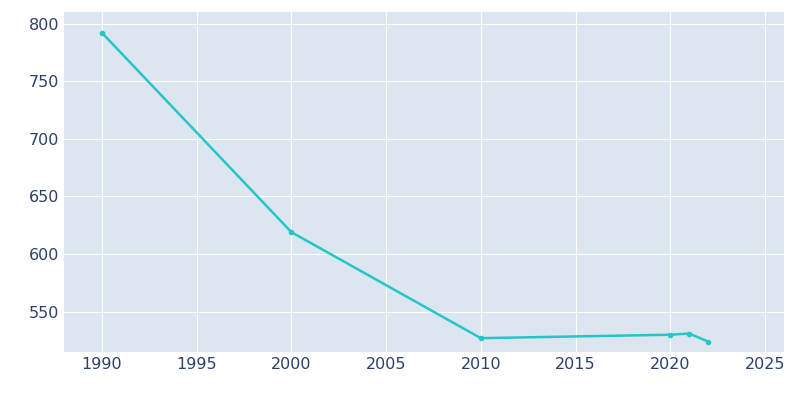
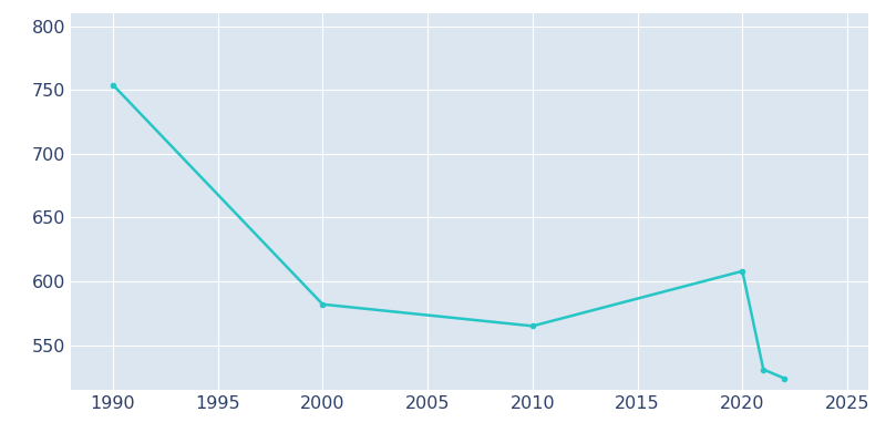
1990: 792 -> 754
2000: 619 -> 582
2010: 527 -> 565
2020: 530 -> 608
